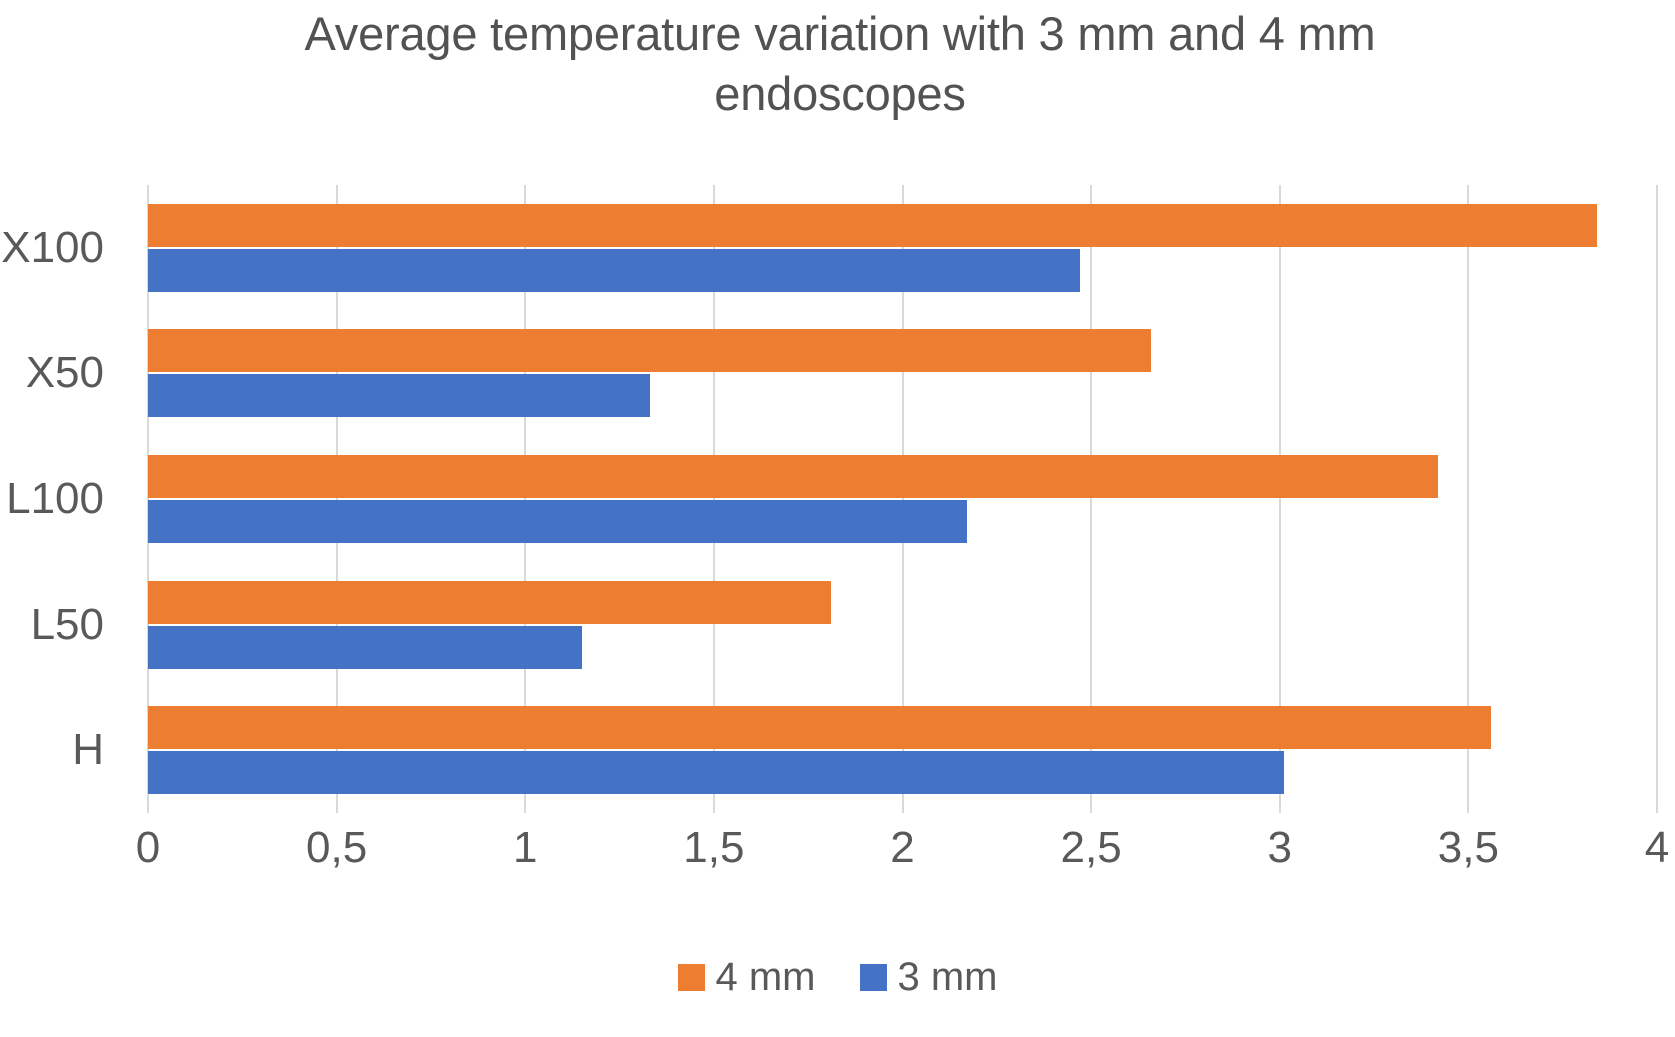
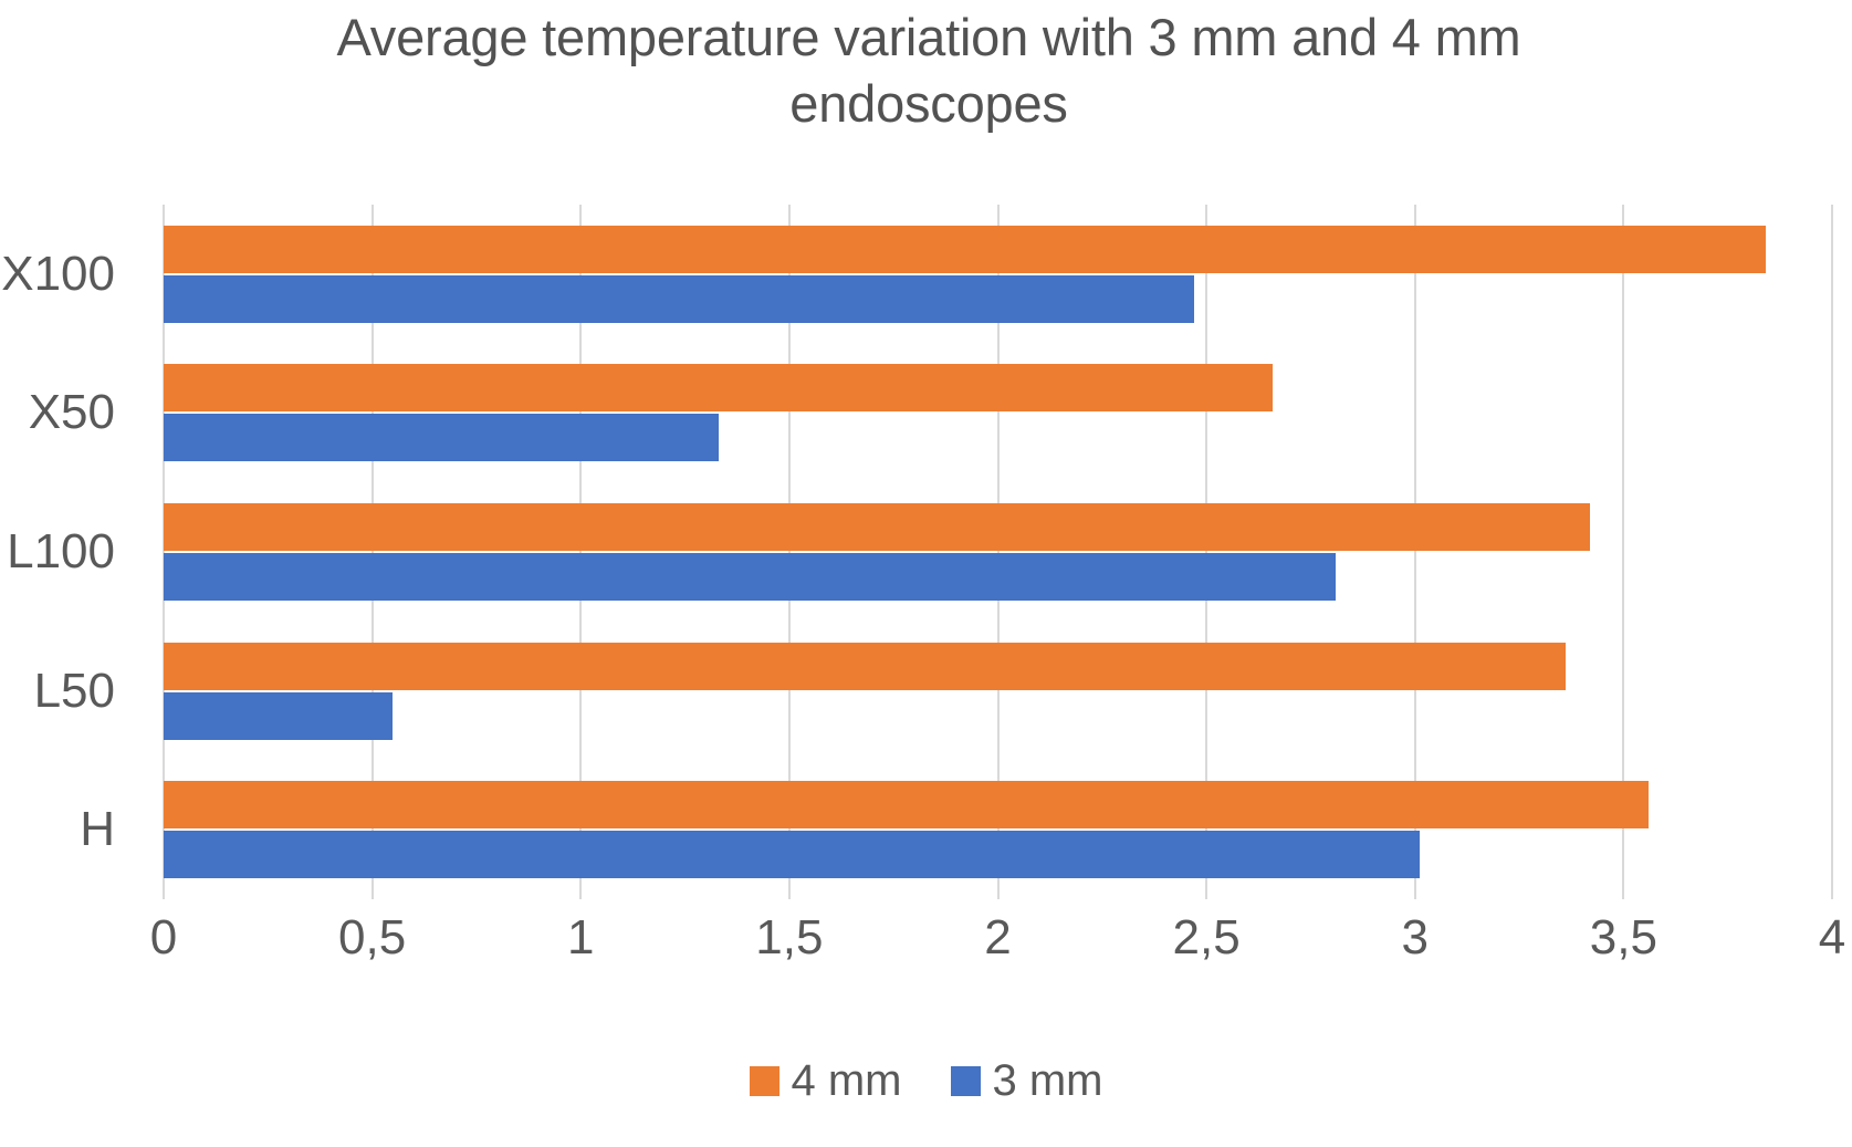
3 mm/L100: 2.17 -> 2.81
4 mm/L50: 1.81 -> 3.36
3 mm/L50: 1.15 -> 0.55
